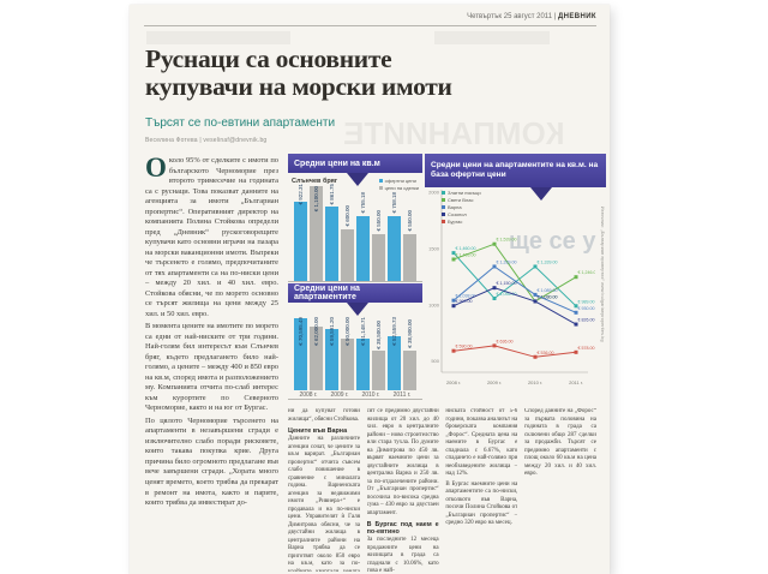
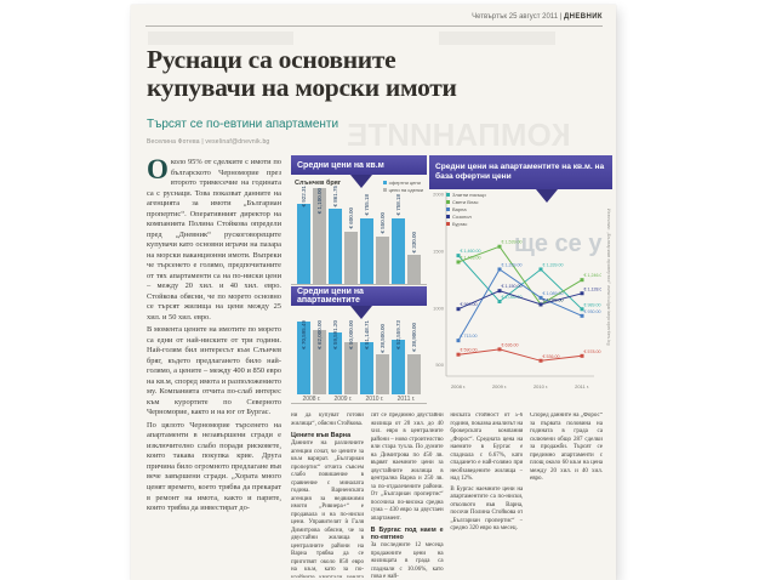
Средни цени на кв.м/цени на сделки/2011 г.: 550.00 -> 330.00
Средни цени на апартаментите на кв.м. на база офертни цени/Варна/2008 г.: 1,038.00 -> 713.00
Средни цени на апартаментите на кв.м. на база офертни цени/Созопол/2011 г.: 826.00 -> 1,128.00
